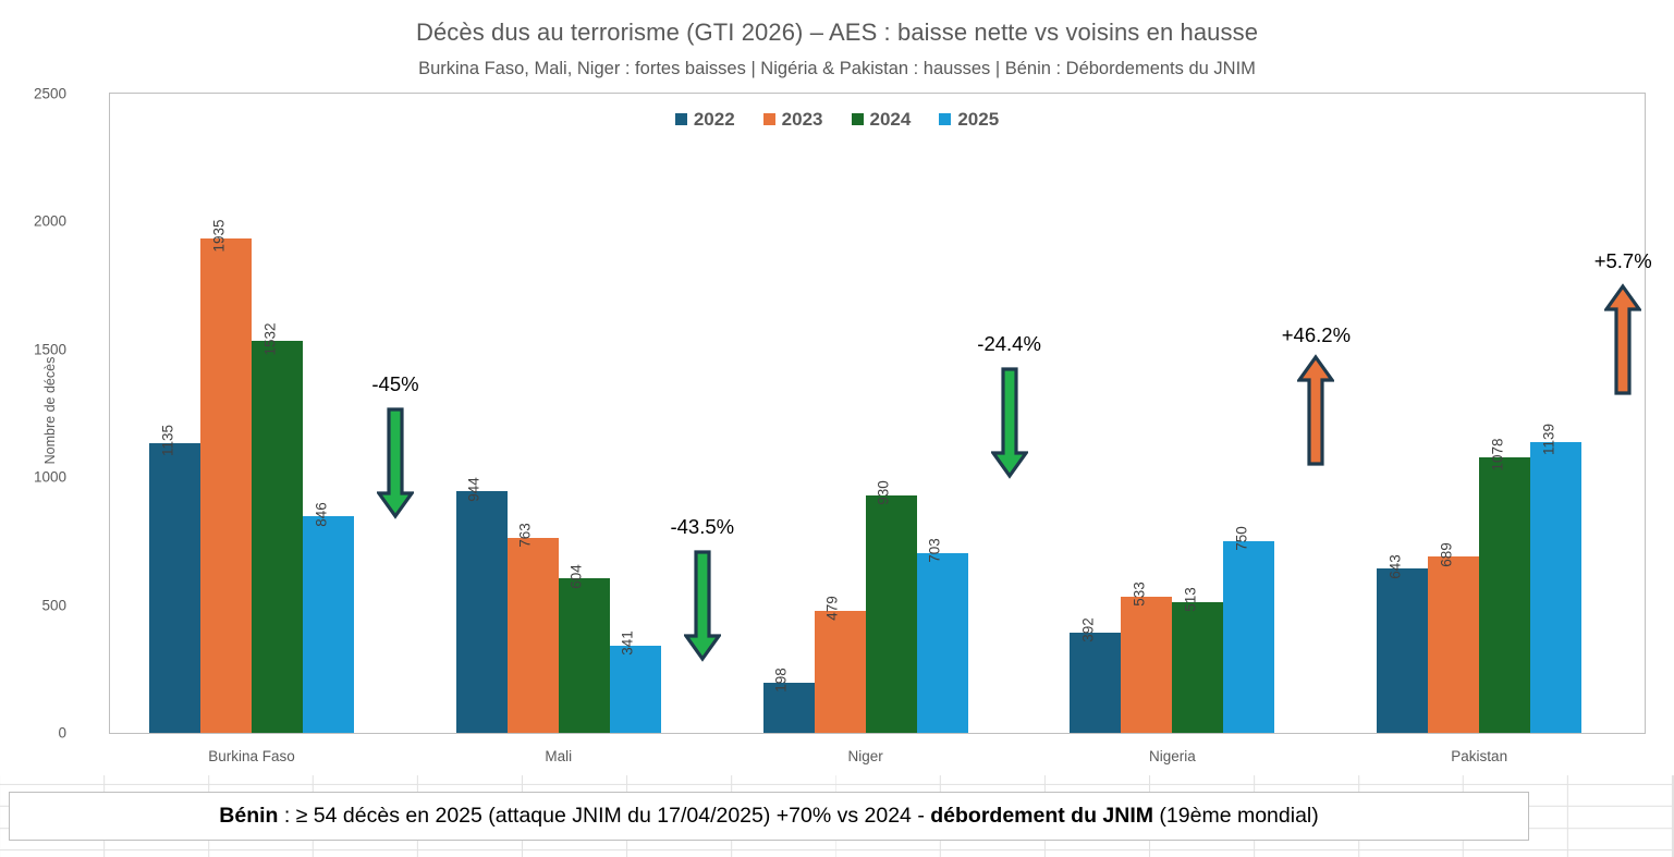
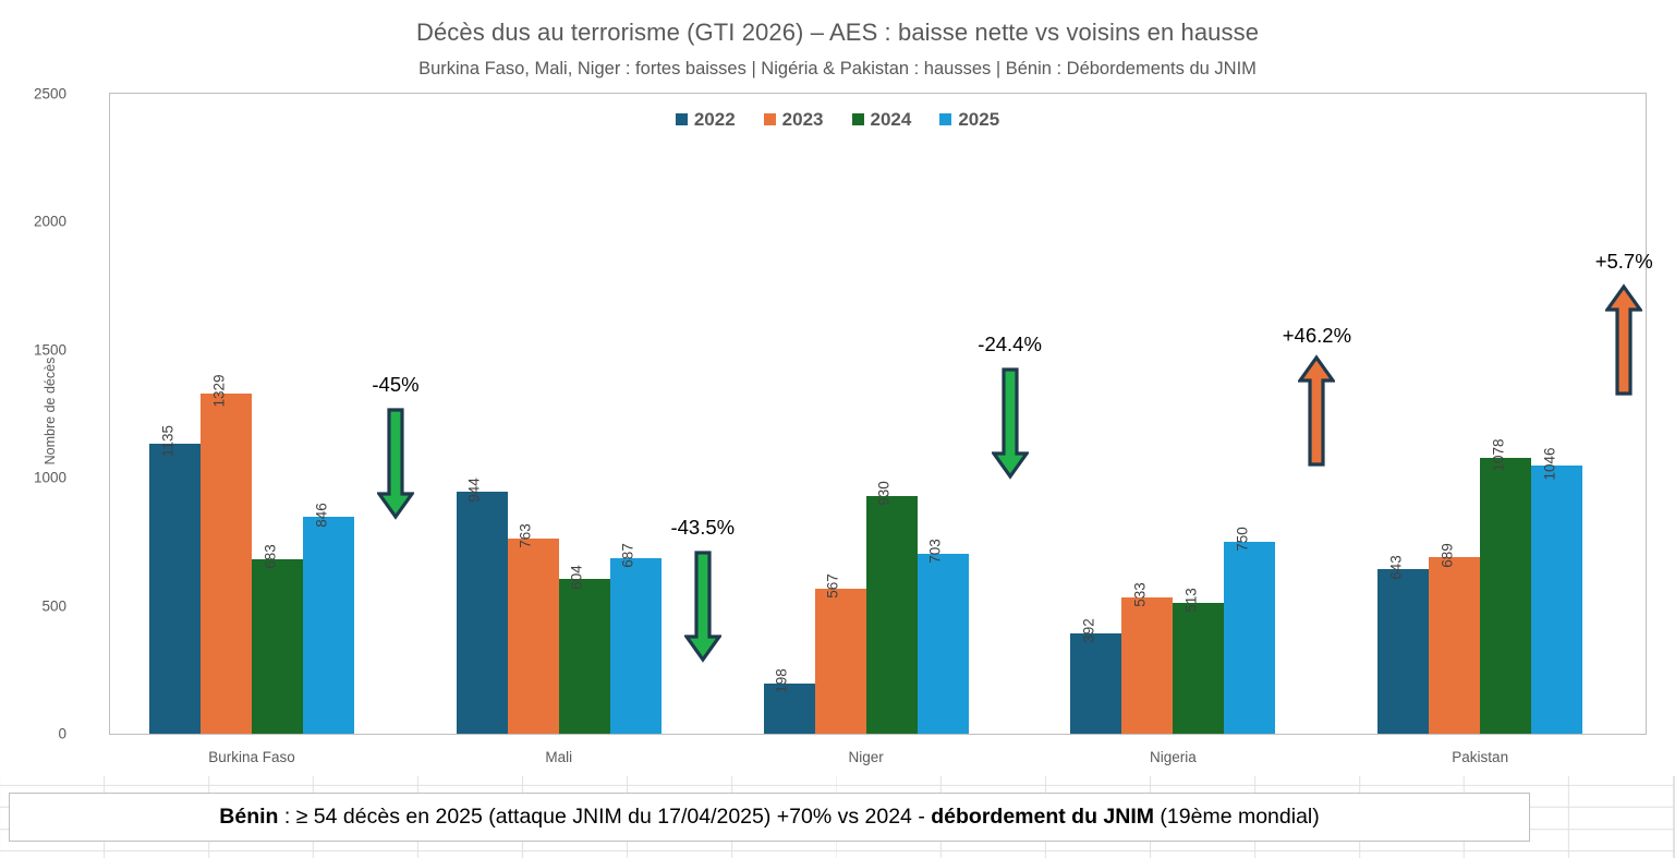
2023/Burkina Faso: 1935 -> 1329
2024/Burkina Faso: 1532 -> 683
2025/Mali: 341 -> 687
2023/Niger: 479 -> 567
2025/Pakistan: 1139 -> 1046
